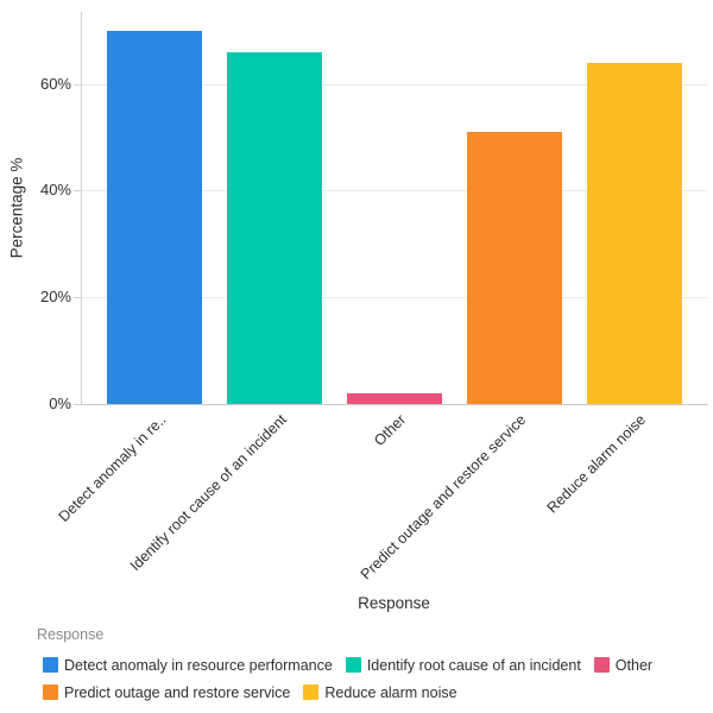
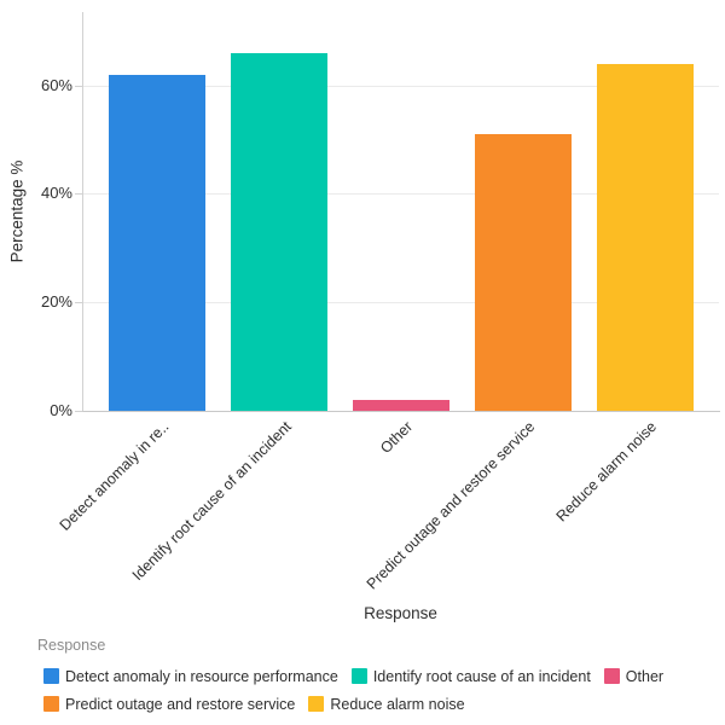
Detect anomaly in resource performance: 70% -> 62%
